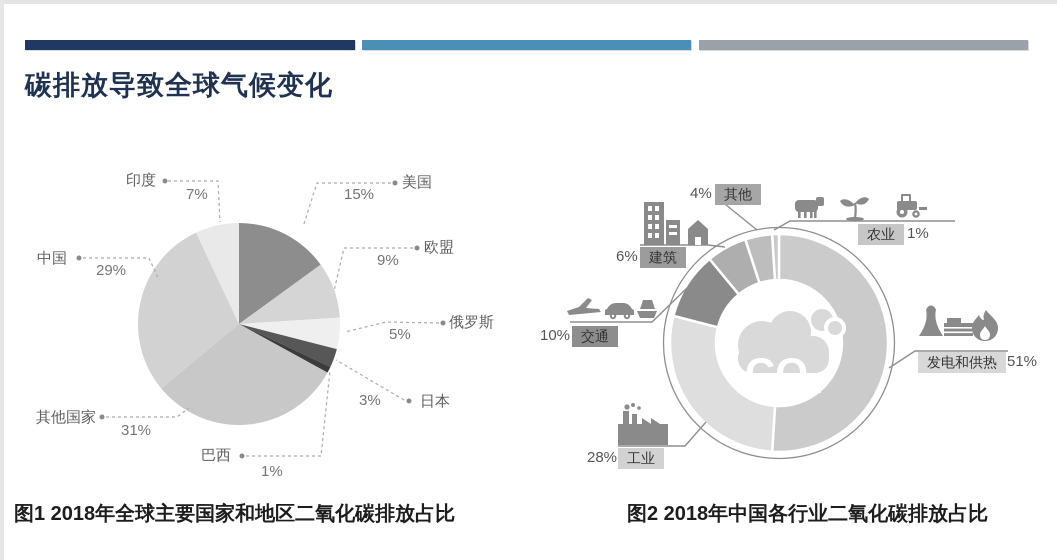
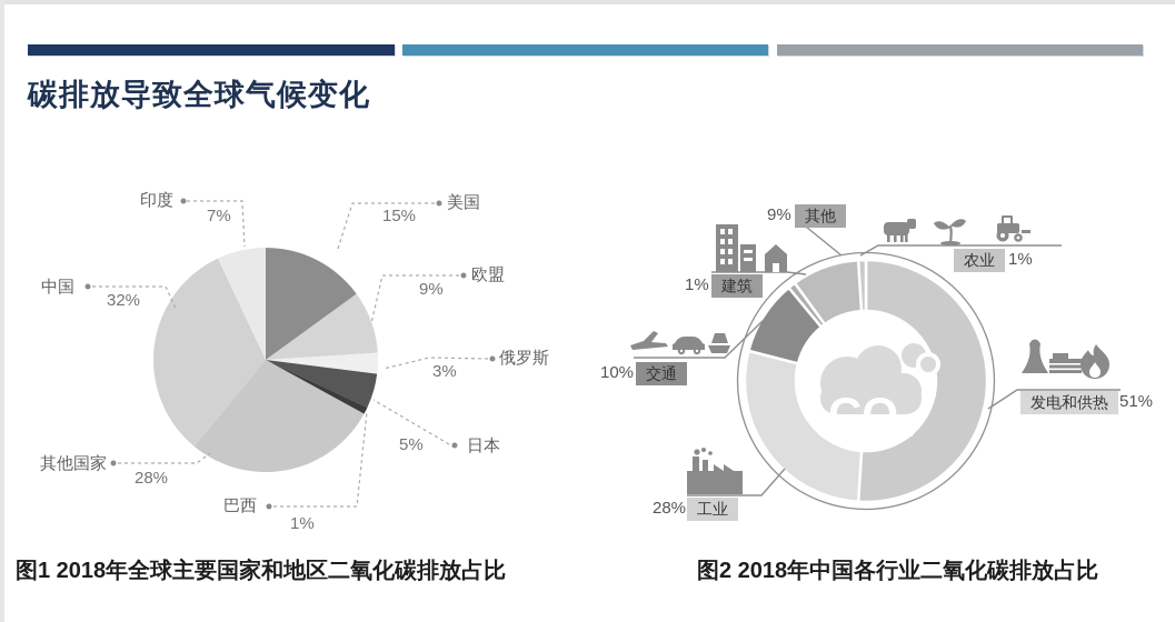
图1 2018年全球主要国家和地区二氧化碳排放占比/俄罗斯: 5% -> 3%
图1 2018年全球主要国家和地区二氧化碳排放占比/日本: 3% -> 5%
图1 2018年全球主要国家和地区二氧化碳排放占比/其他国家: 31% -> 28%
图1 2018年全球主要国家和地区二氧化碳排放占比/中国: 29% -> 32%
图2 2018年中国各行业二氧化碳排放占比/建筑: 6% -> 1%
图2 2018年中国各行业二氧化碳排放占比/其他: 4% -> 9%
